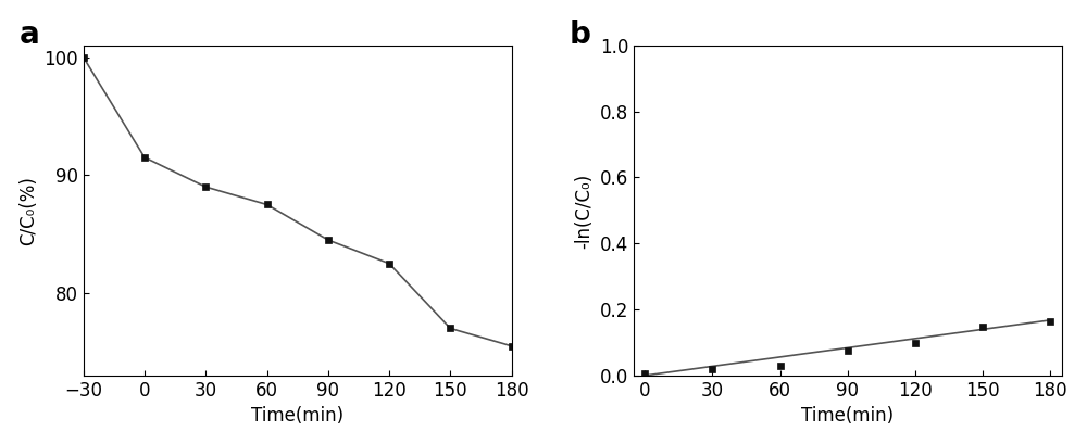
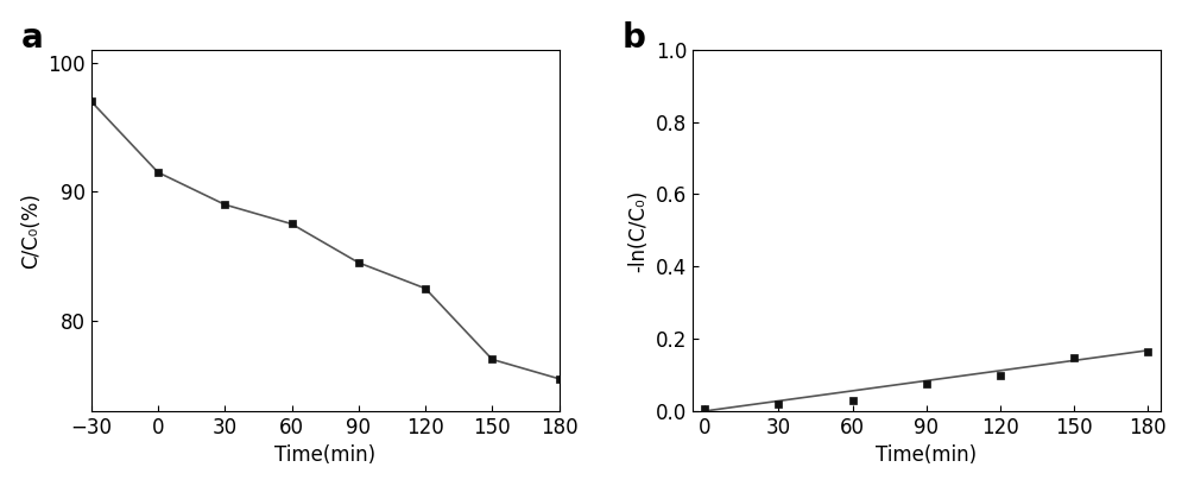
−30: 100.0 -> 97.0
